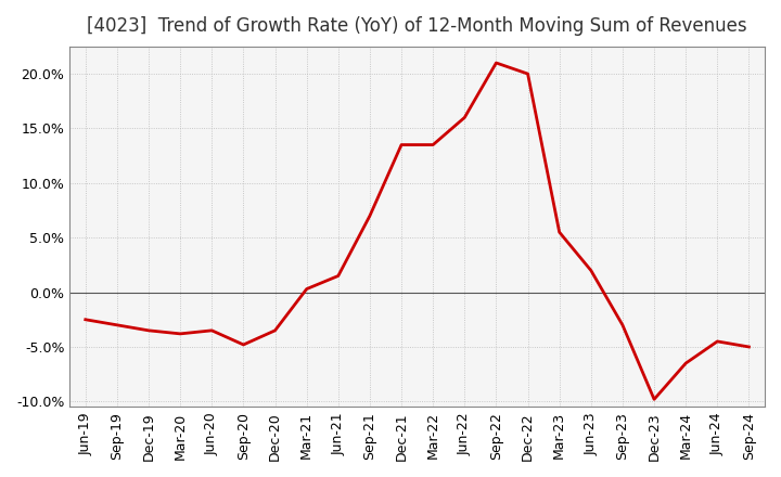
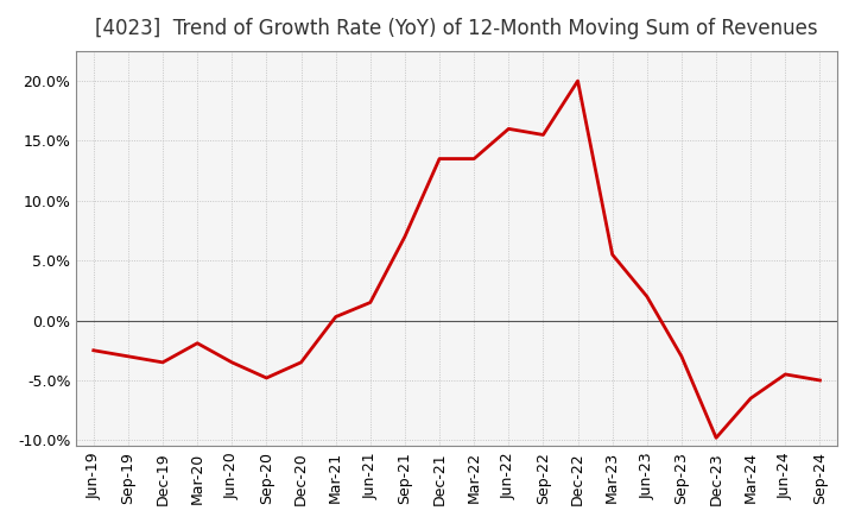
Mar-20: -3.8% -> -1.9%
Sep-22: 21.0% -> 15.5%
